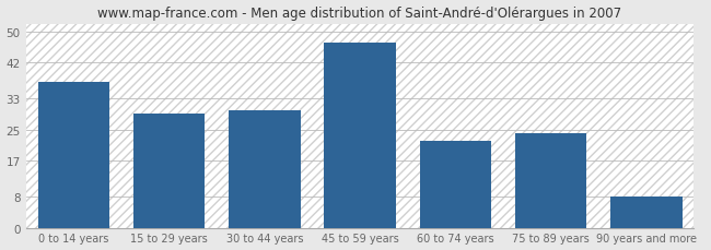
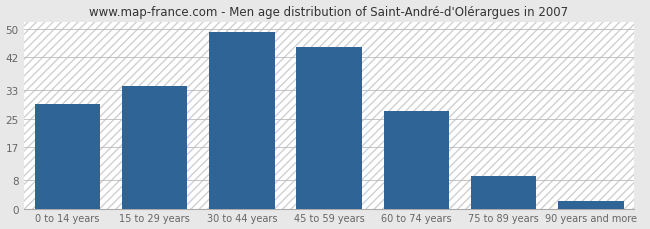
0 to 14 years: 37 -> 29
15 to 29 years: 29 -> 34
30 to 44 years: 30 -> 49
45 to 59 years: 47 -> 45
60 to 74 years: 22 -> 27
75 to 89 years: 24 -> 9
90 years and more: 8 -> 2
